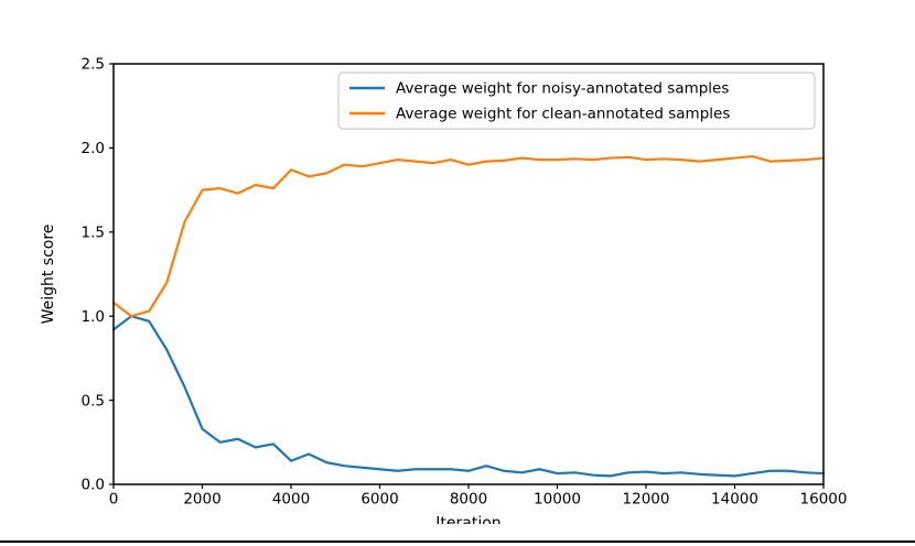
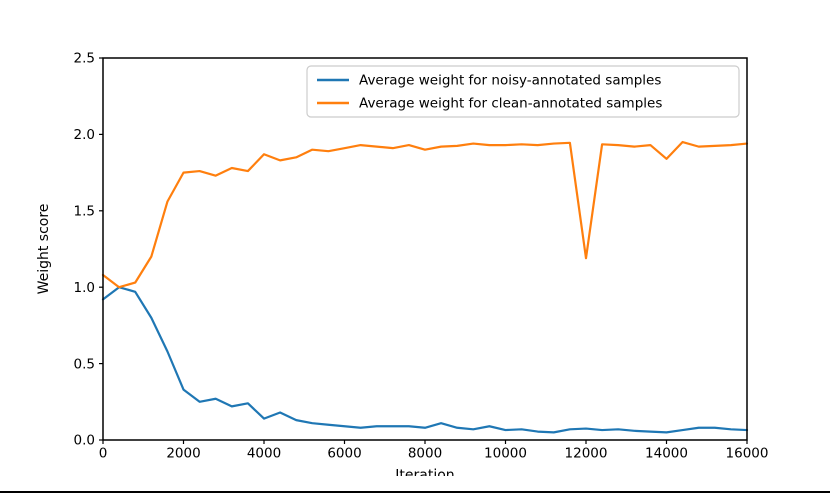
Average weight for clean-annotated samples/12000: 1.93 -> 1.19
Average weight for clean-annotated samples/14000: 1.94 -> 1.84
